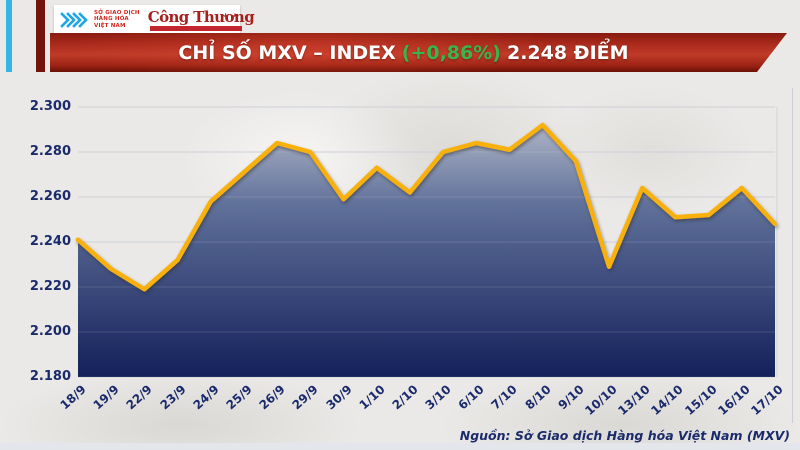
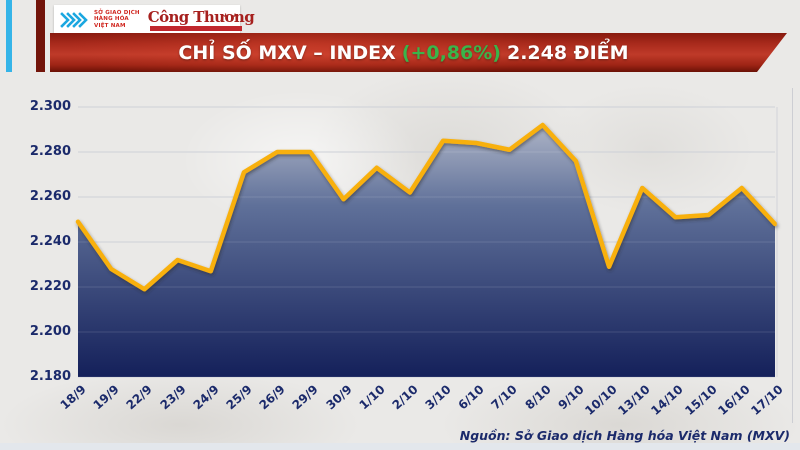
18/9: 2241 -> 2249
24/9: 2258 -> 2227
26/9: 2284 -> 2280
3/10: 2280 -> 2285
